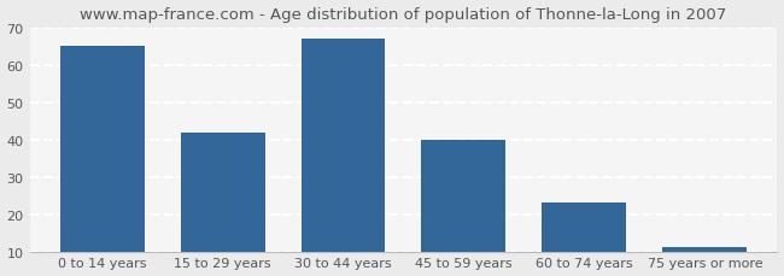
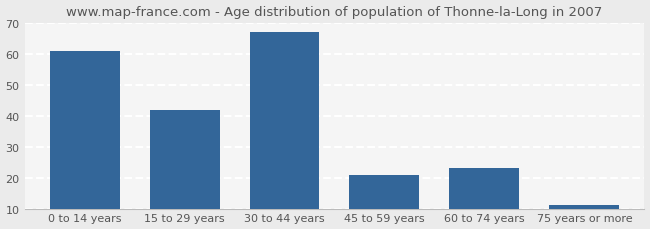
0 to 14 years: 65 -> 61
45 to 59 years: 40 -> 21
